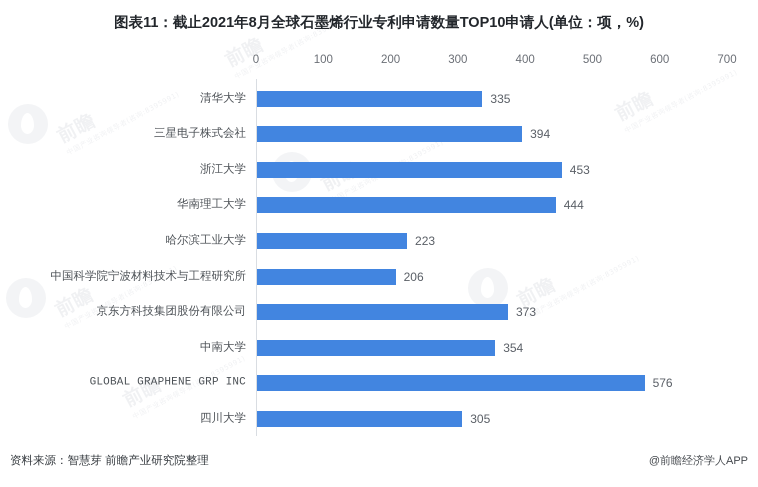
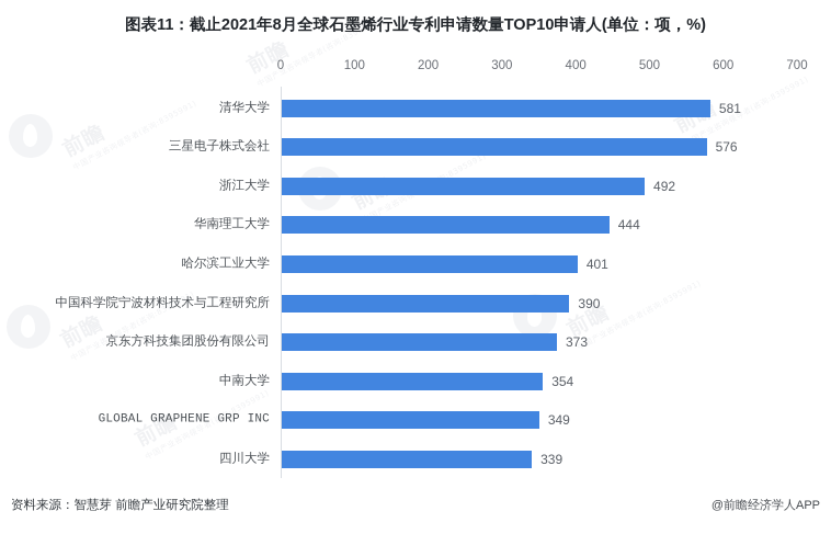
清华大学: 335 -> 581
三星电子株式会社: 394 -> 576
浙江大学: 453 -> 492
哈尔滨工业大学: 223 -> 401
中国科学院宁波材料技术与工程研究所: 206 -> 390
GLOBAL GRAPHENE GRP INC: 576 -> 349
四川大学: 305 -> 339
